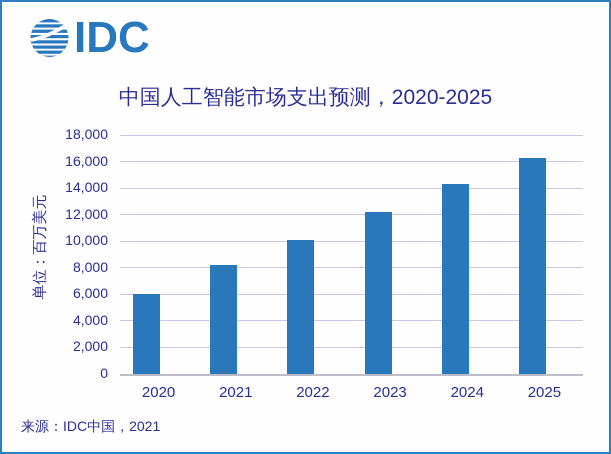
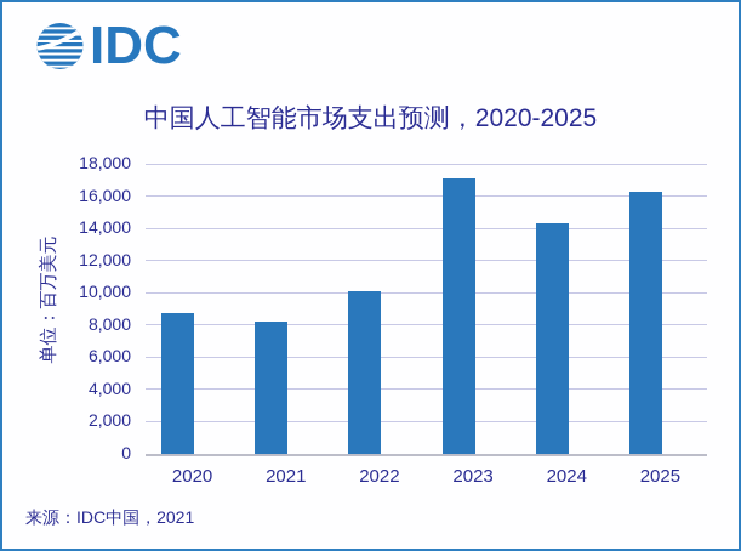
2020: 6000 -> 8700
2023: 12200 -> 17100
